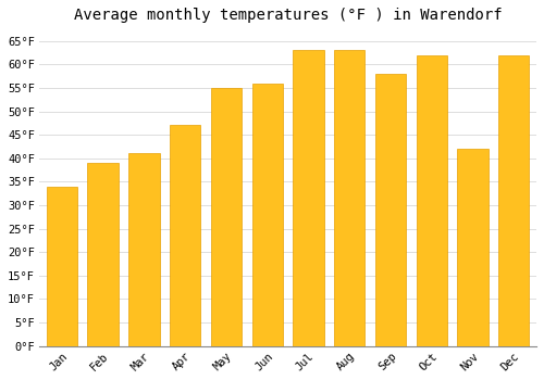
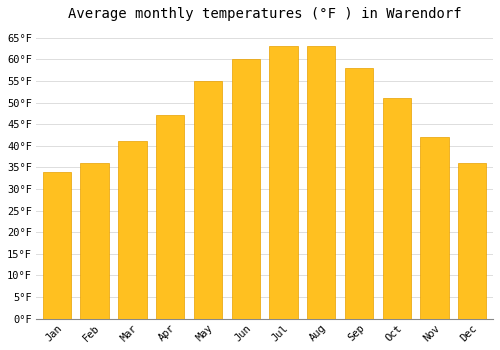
Feb: 39°F -> 36°F
Jun: 56°F -> 60°F
Oct: 62°F -> 51°F
Dec: 62°F -> 36°F
